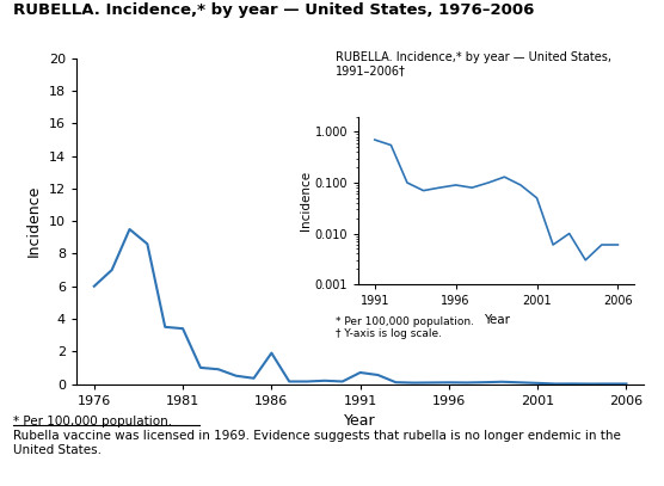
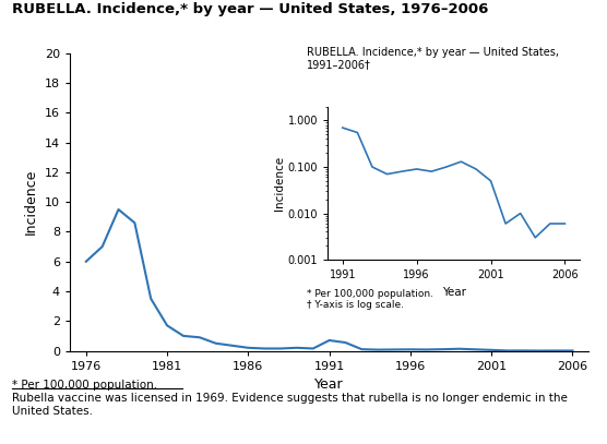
1981: 3.4 -> 1.7
1986: 1.9 -> 0.2
